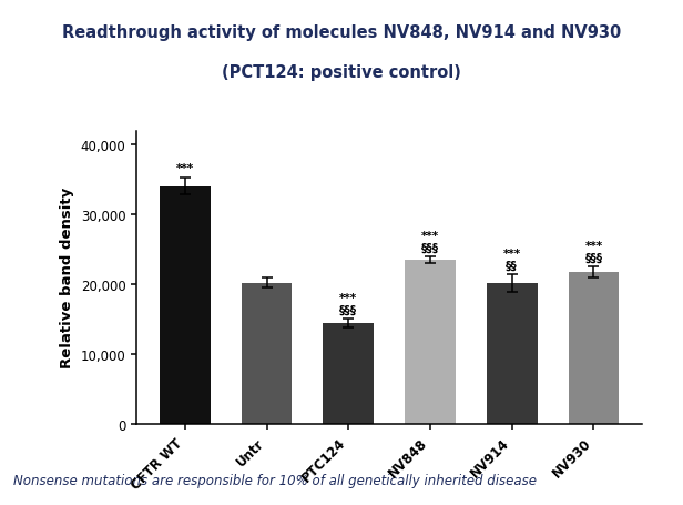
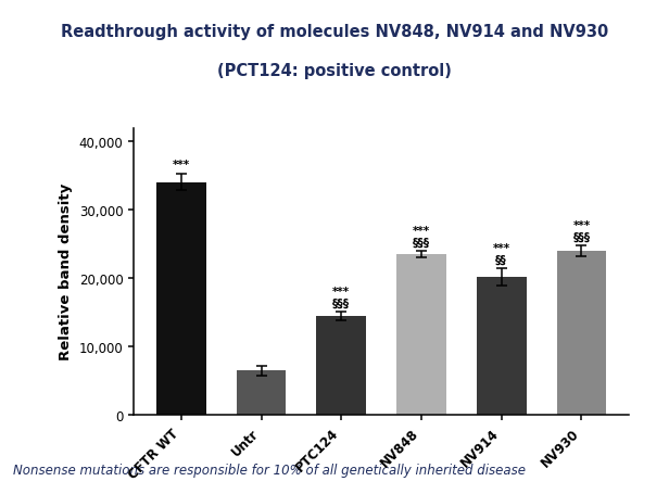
Untr: 20,200 -> 6,500
NV930: 21,800 -> 24,000
